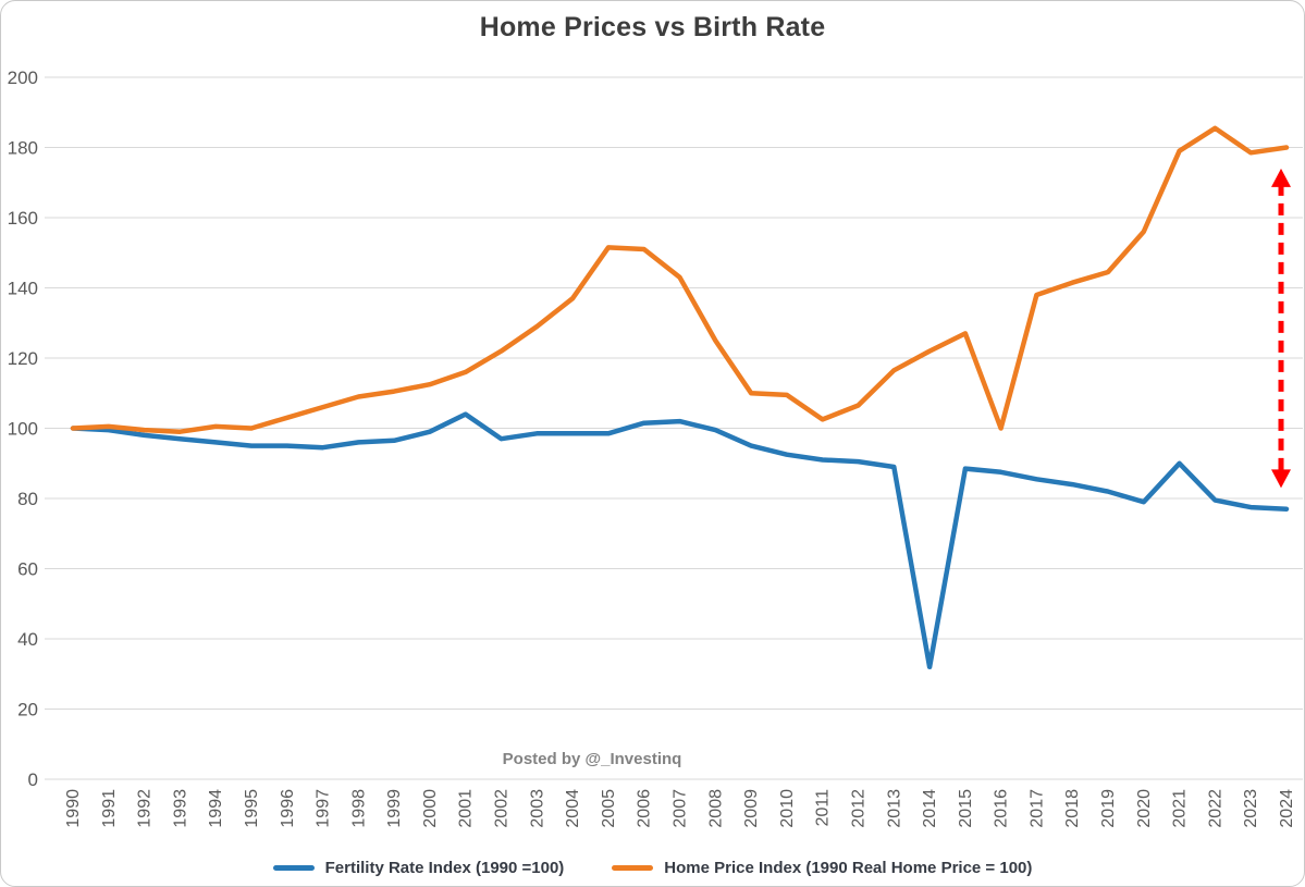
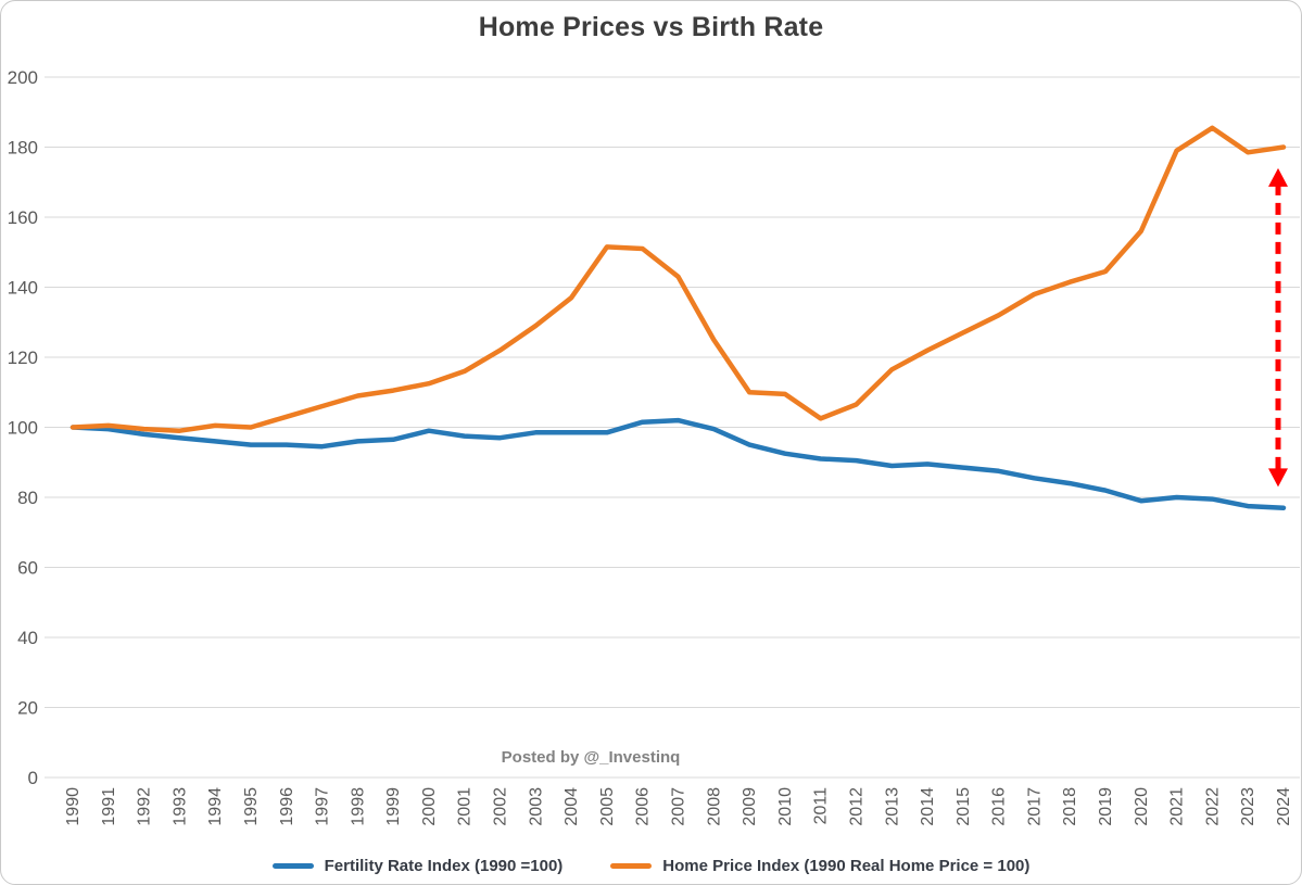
Fertility Rate Index (1990 =100)/2001: 104 -> 98
Fertility Rate Index (1990 =100)/2014: 32 -> 90
Home Price Index (1990 Real Home Price = 100)/2016: 100 -> 132
Fertility Rate Index (1990 =100)/2021: 90 -> 80
